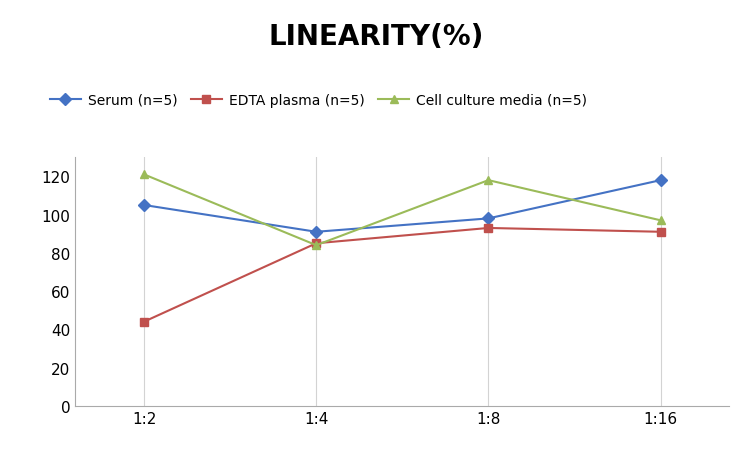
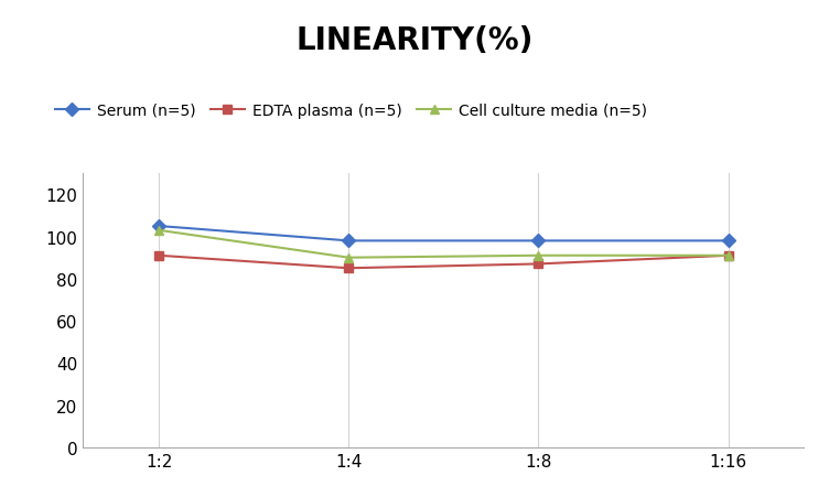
EDTA plasma (n=5)/1:2: 44 -> 91
Cell culture media (n=5)/1:2: 121 -> 103
Serum (n=5)/1:4: 91 -> 98
Cell culture media (n=5)/1:4: 84 -> 90
EDTA plasma (n=5)/1:8: 93 -> 87
Cell culture media (n=5)/1:8: 118 -> 91
Serum (n=5)/1:16: 118 -> 98
Cell culture media (n=5)/1:16: 97 -> 91
